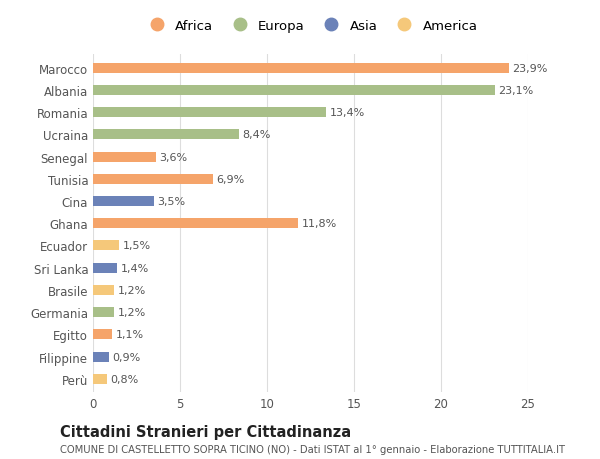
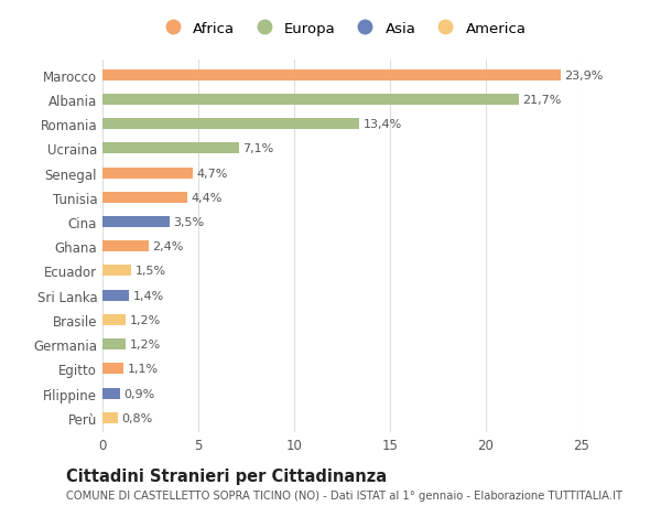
Albania: 23,1% -> 21,7%
Ucraina: 8,4% -> 7,1%
Senegal: 3,6% -> 4,7%
Tunisia: 6,9% -> 4,4%
Ghana: 11,8% -> 2,4%
